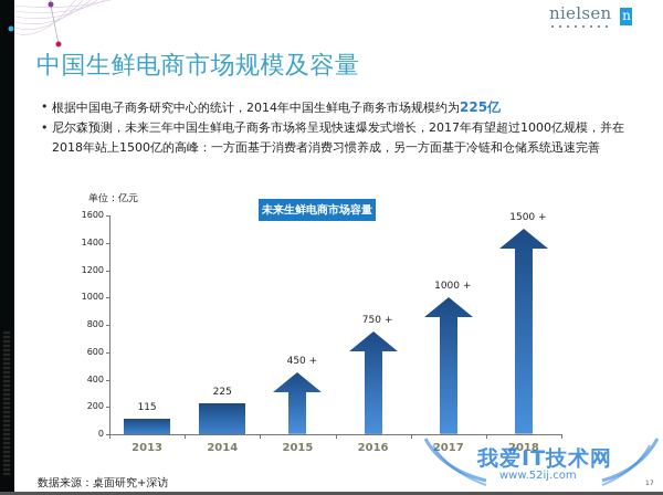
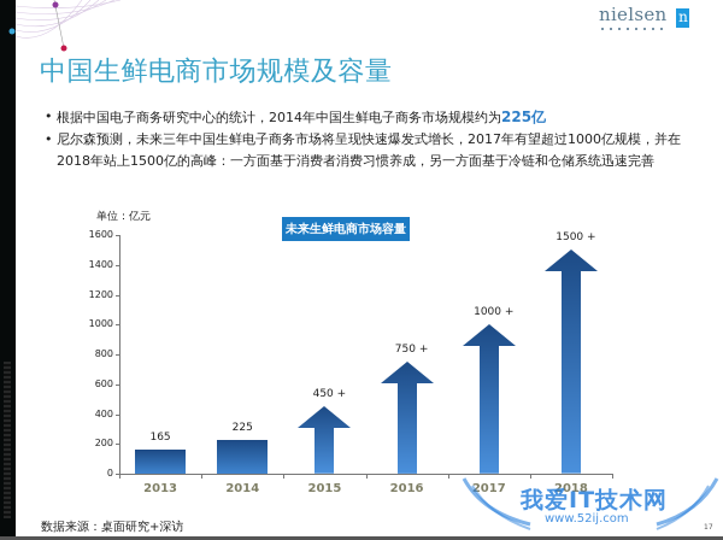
2013: 115 -> 165
